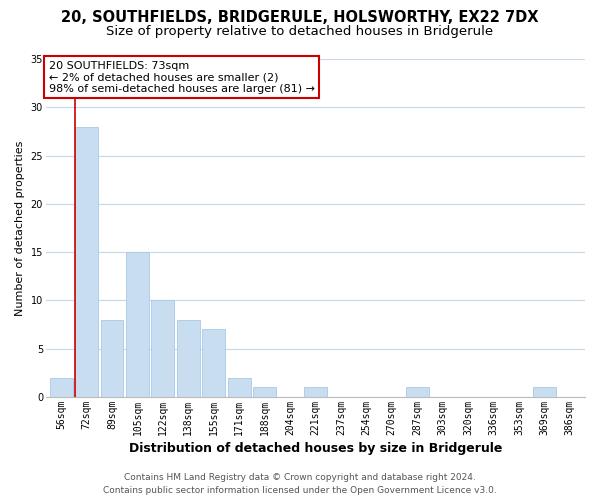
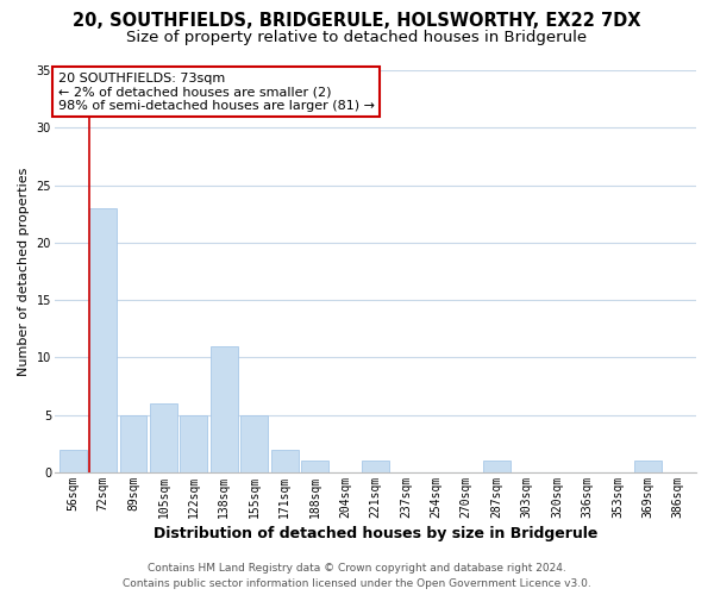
72sqm: 28 -> 23
89sqm: 8 -> 5
105sqm: 15 -> 6
122sqm: 10 -> 5
138sqm: 8 -> 11
155sqm: 7 -> 5
